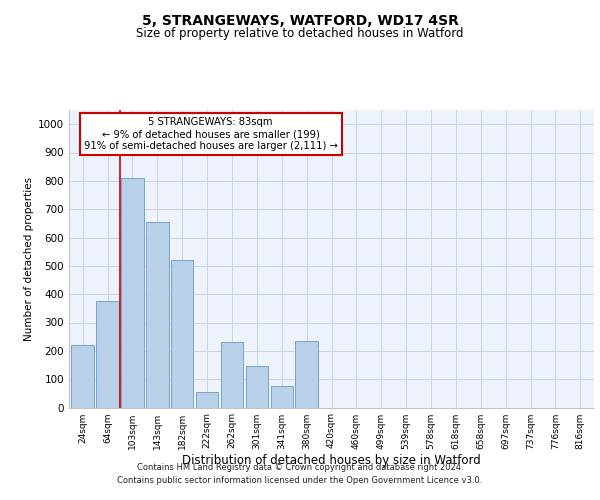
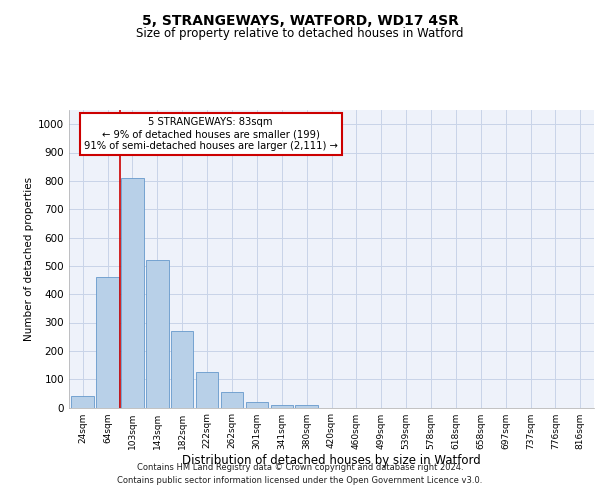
24sqm: 220 -> 40
64sqm: 375 -> 460
143sqm: 655 -> 520
182sqm: 520 -> 270
222sqm: 55 -> 125
262sqm: 230 -> 55
301sqm: 145 -> 20
341sqm: 75 -> 10
380sqm: 235 -> 10
